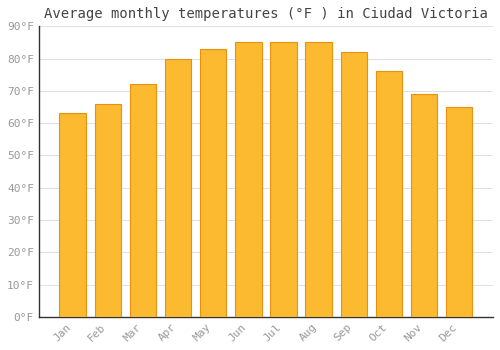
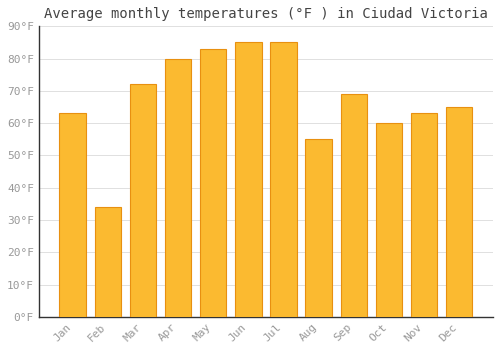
Feb: 66°F -> 34°F
Aug: 85°F -> 55°F
Sep: 82°F -> 69°F
Oct: 76°F -> 60°F
Nov: 69°F -> 63°F
